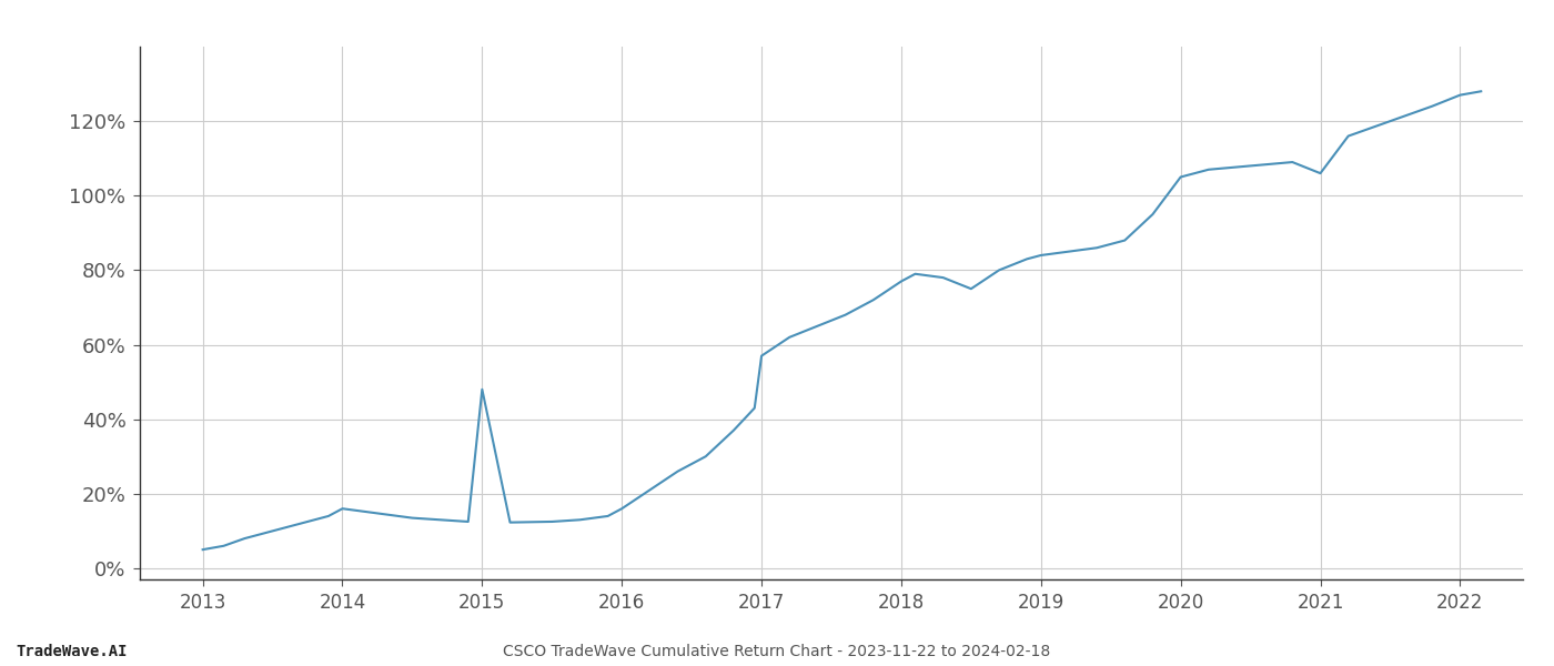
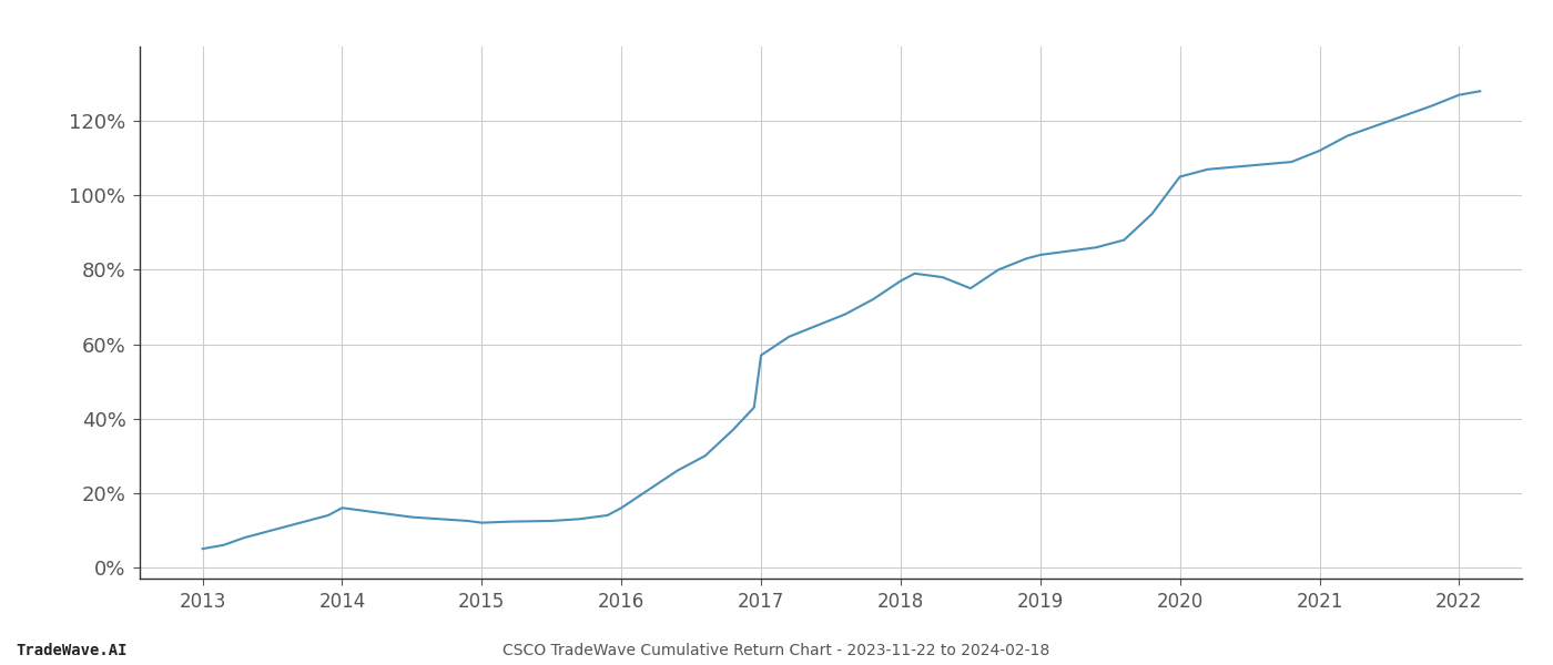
2015: 48.0% -> 12.0%
2021: 106.0% -> 112.0%
